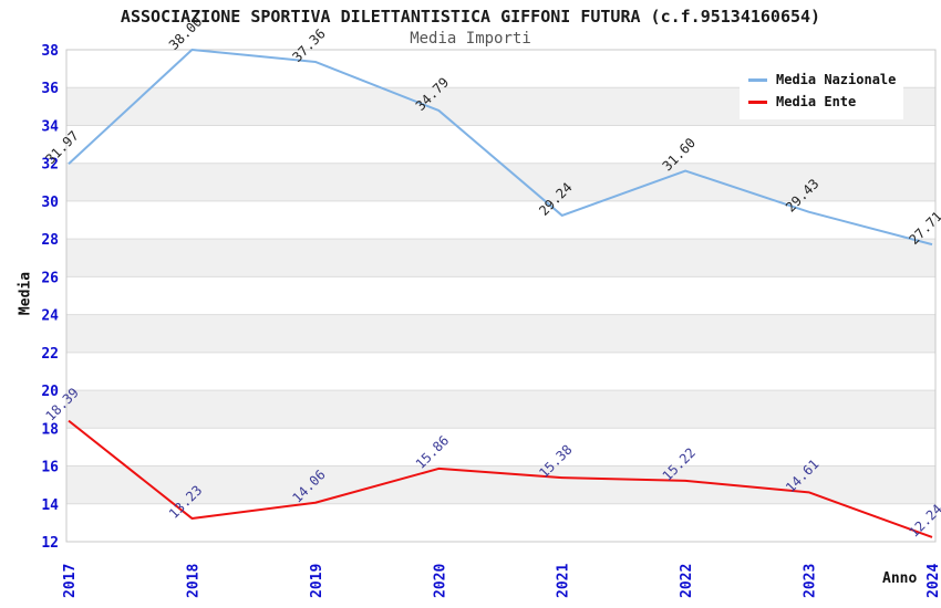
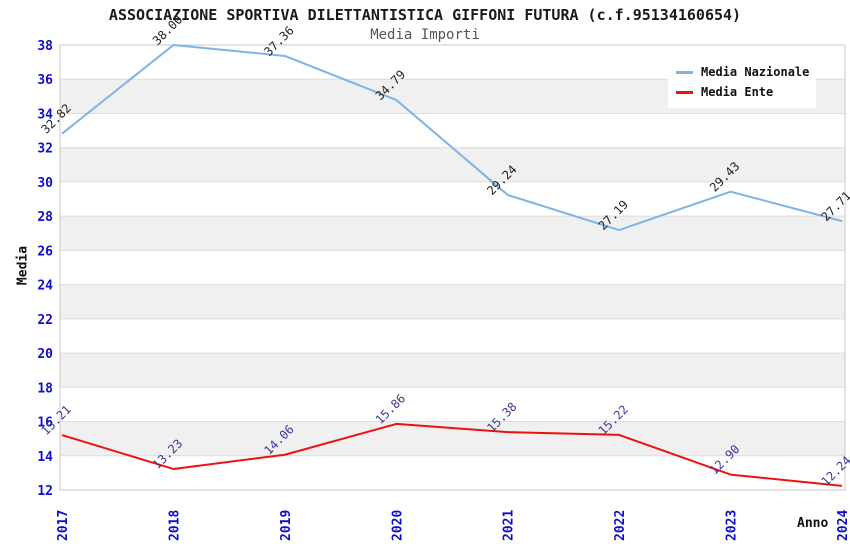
Media Nazionale/2017: 31.97 -> 32.82
Media Ente/2017: 18.39 -> 15.21
Media Nazionale/2022: 31.60 -> 27.19
Media Ente/2023: 14.61 -> 12.90
